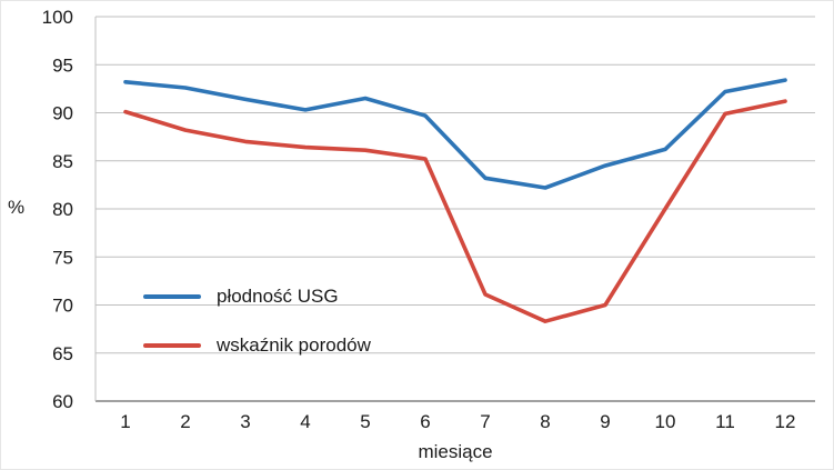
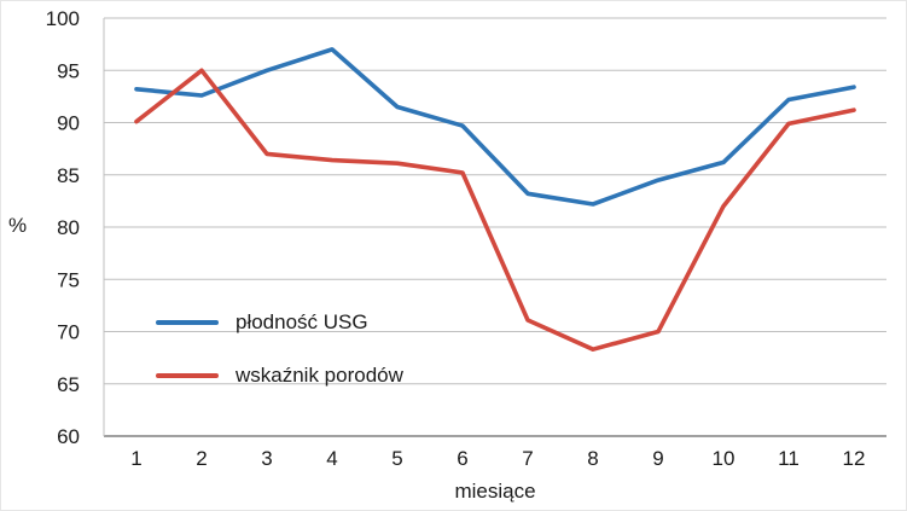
wskaźnik porodów/2: 88 -> 95
płodność USG/3: 91 -> 95
płodność USG/4: 90 -> 97
wskaźnik porodów/10: 80 -> 82
